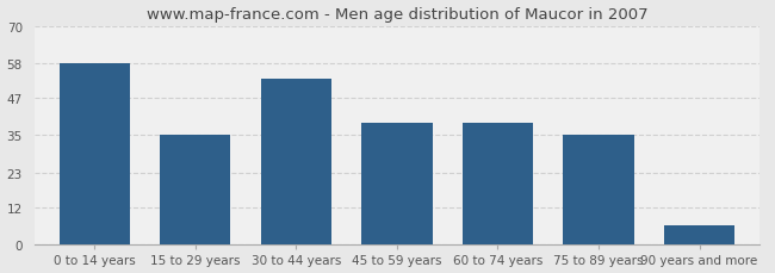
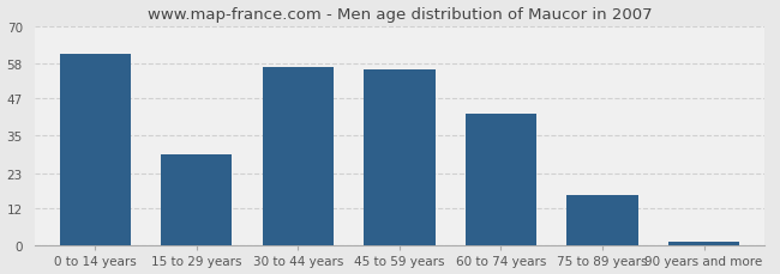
0 to 14 years: 58 -> 61
15 to 29 years: 35 -> 29
30 to 44 years: 53 -> 57
45 to 59 years: 39 -> 56
60 to 74 years: 39 -> 42
75 to 89 years: 35 -> 16
90 years and more: 6 -> 1
